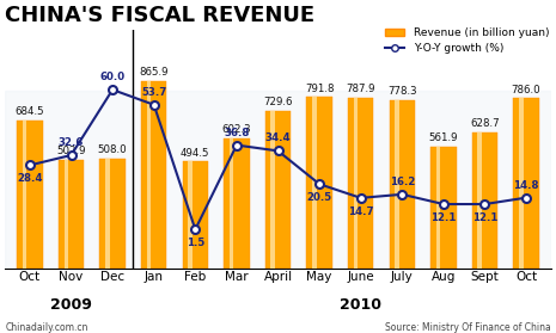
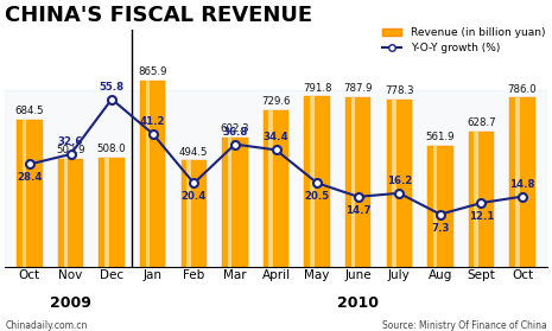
Y-O-Y growth (%)/Dec: 60.0 -> 55.8
Y-O-Y growth (%)/Jan: 53.7 -> 41.2
Y-O-Y growth (%)/Feb: 1.5 -> 20.4
Y-O-Y growth (%)/Aug: 12.1 -> 7.3
